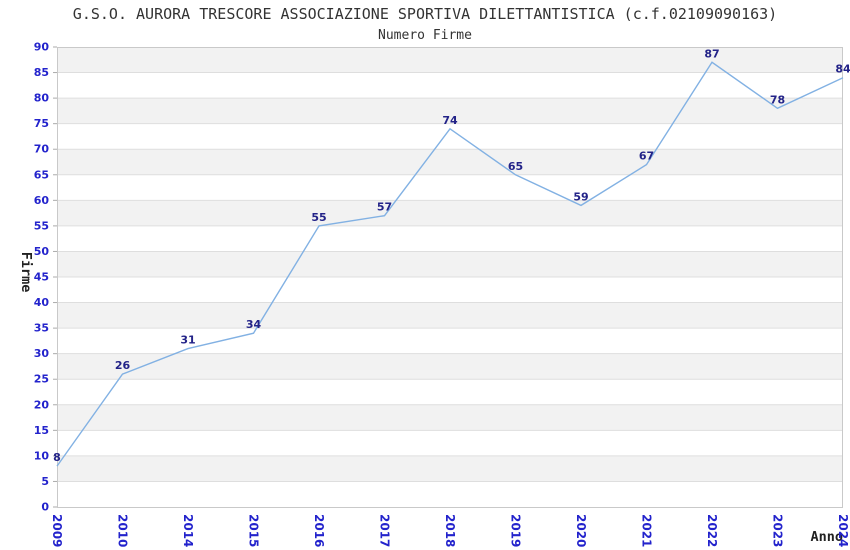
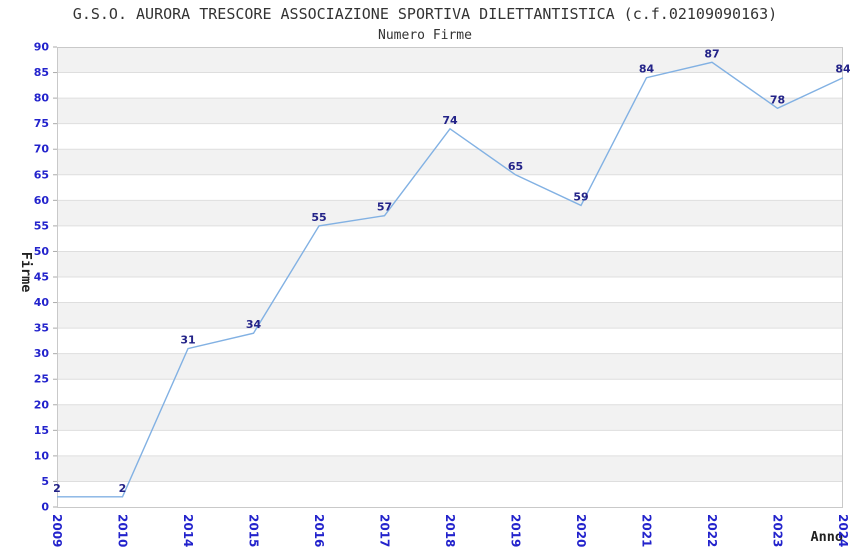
2009: 8 -> 2
2010: 26 -> 2
2021: 67 -> 84
